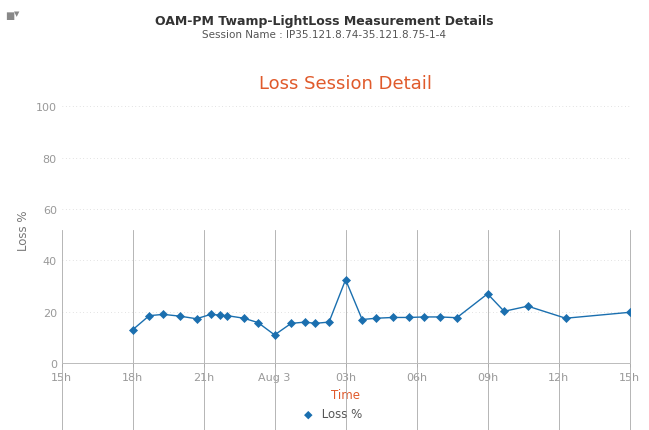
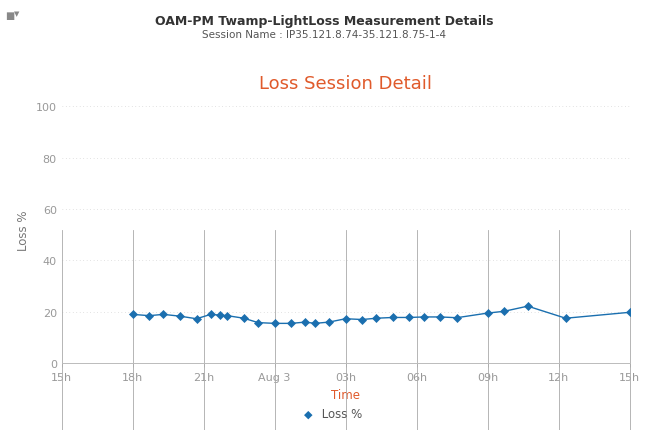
18h: 13.0 -> 19.0
Aug 3: 11.0 -> 15.5
03h: 32.5 -> 17.3
09h: 27.0 -> 19.5
